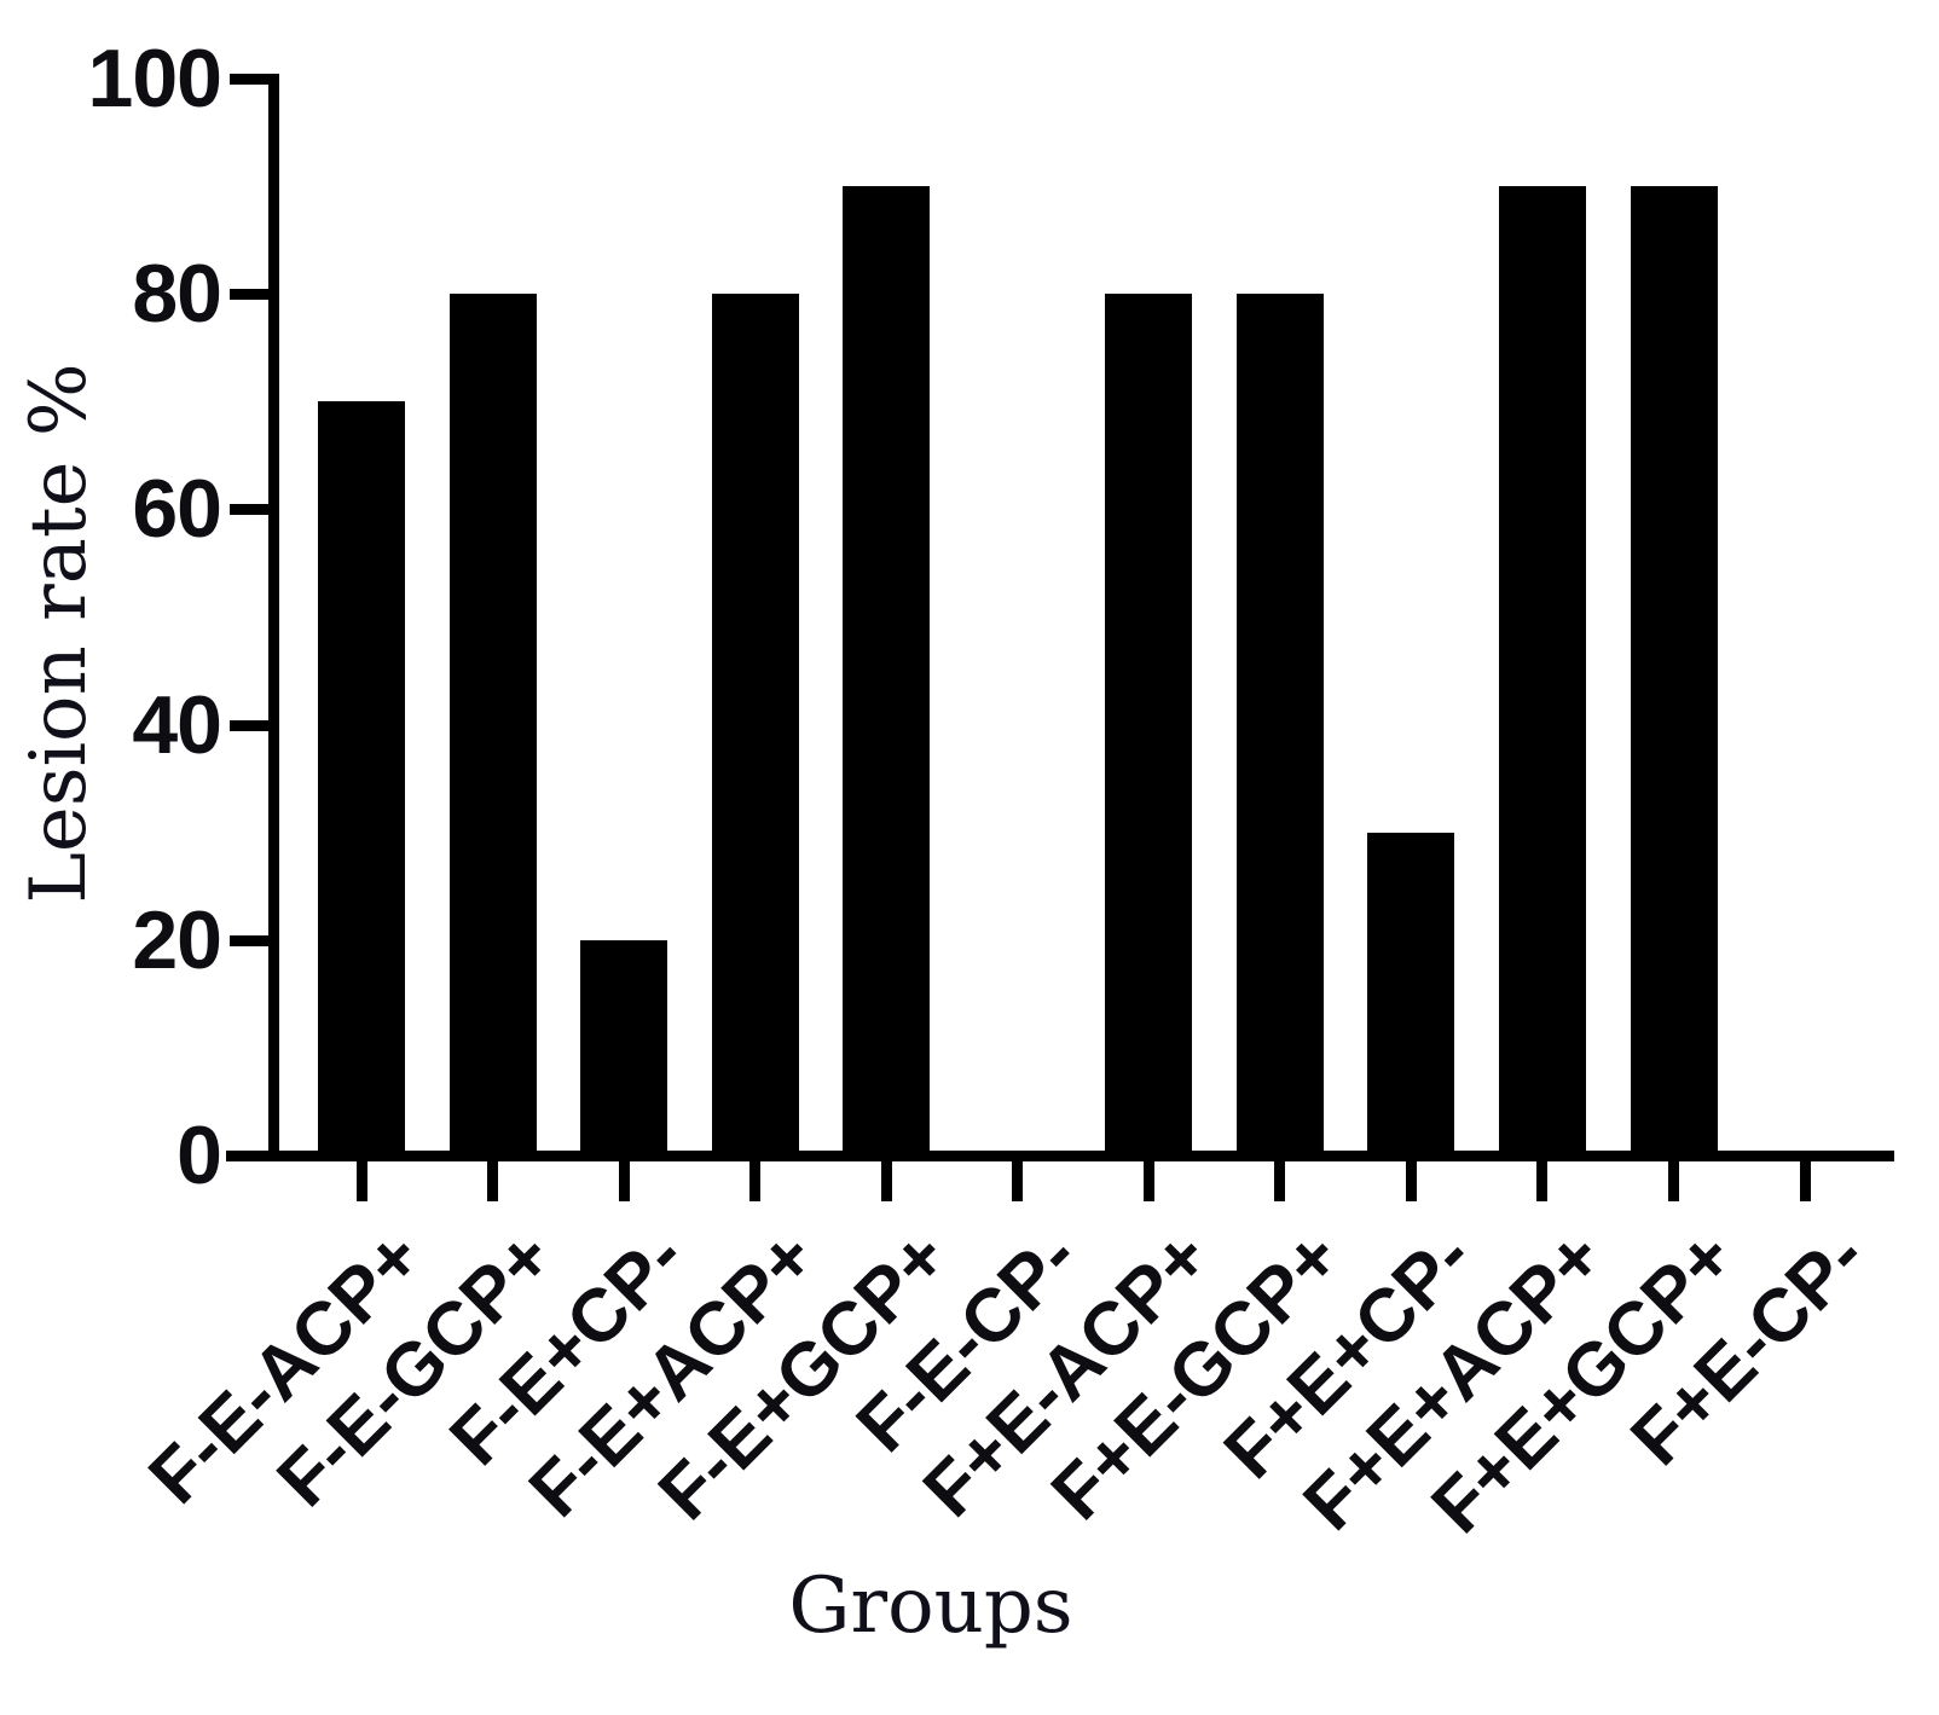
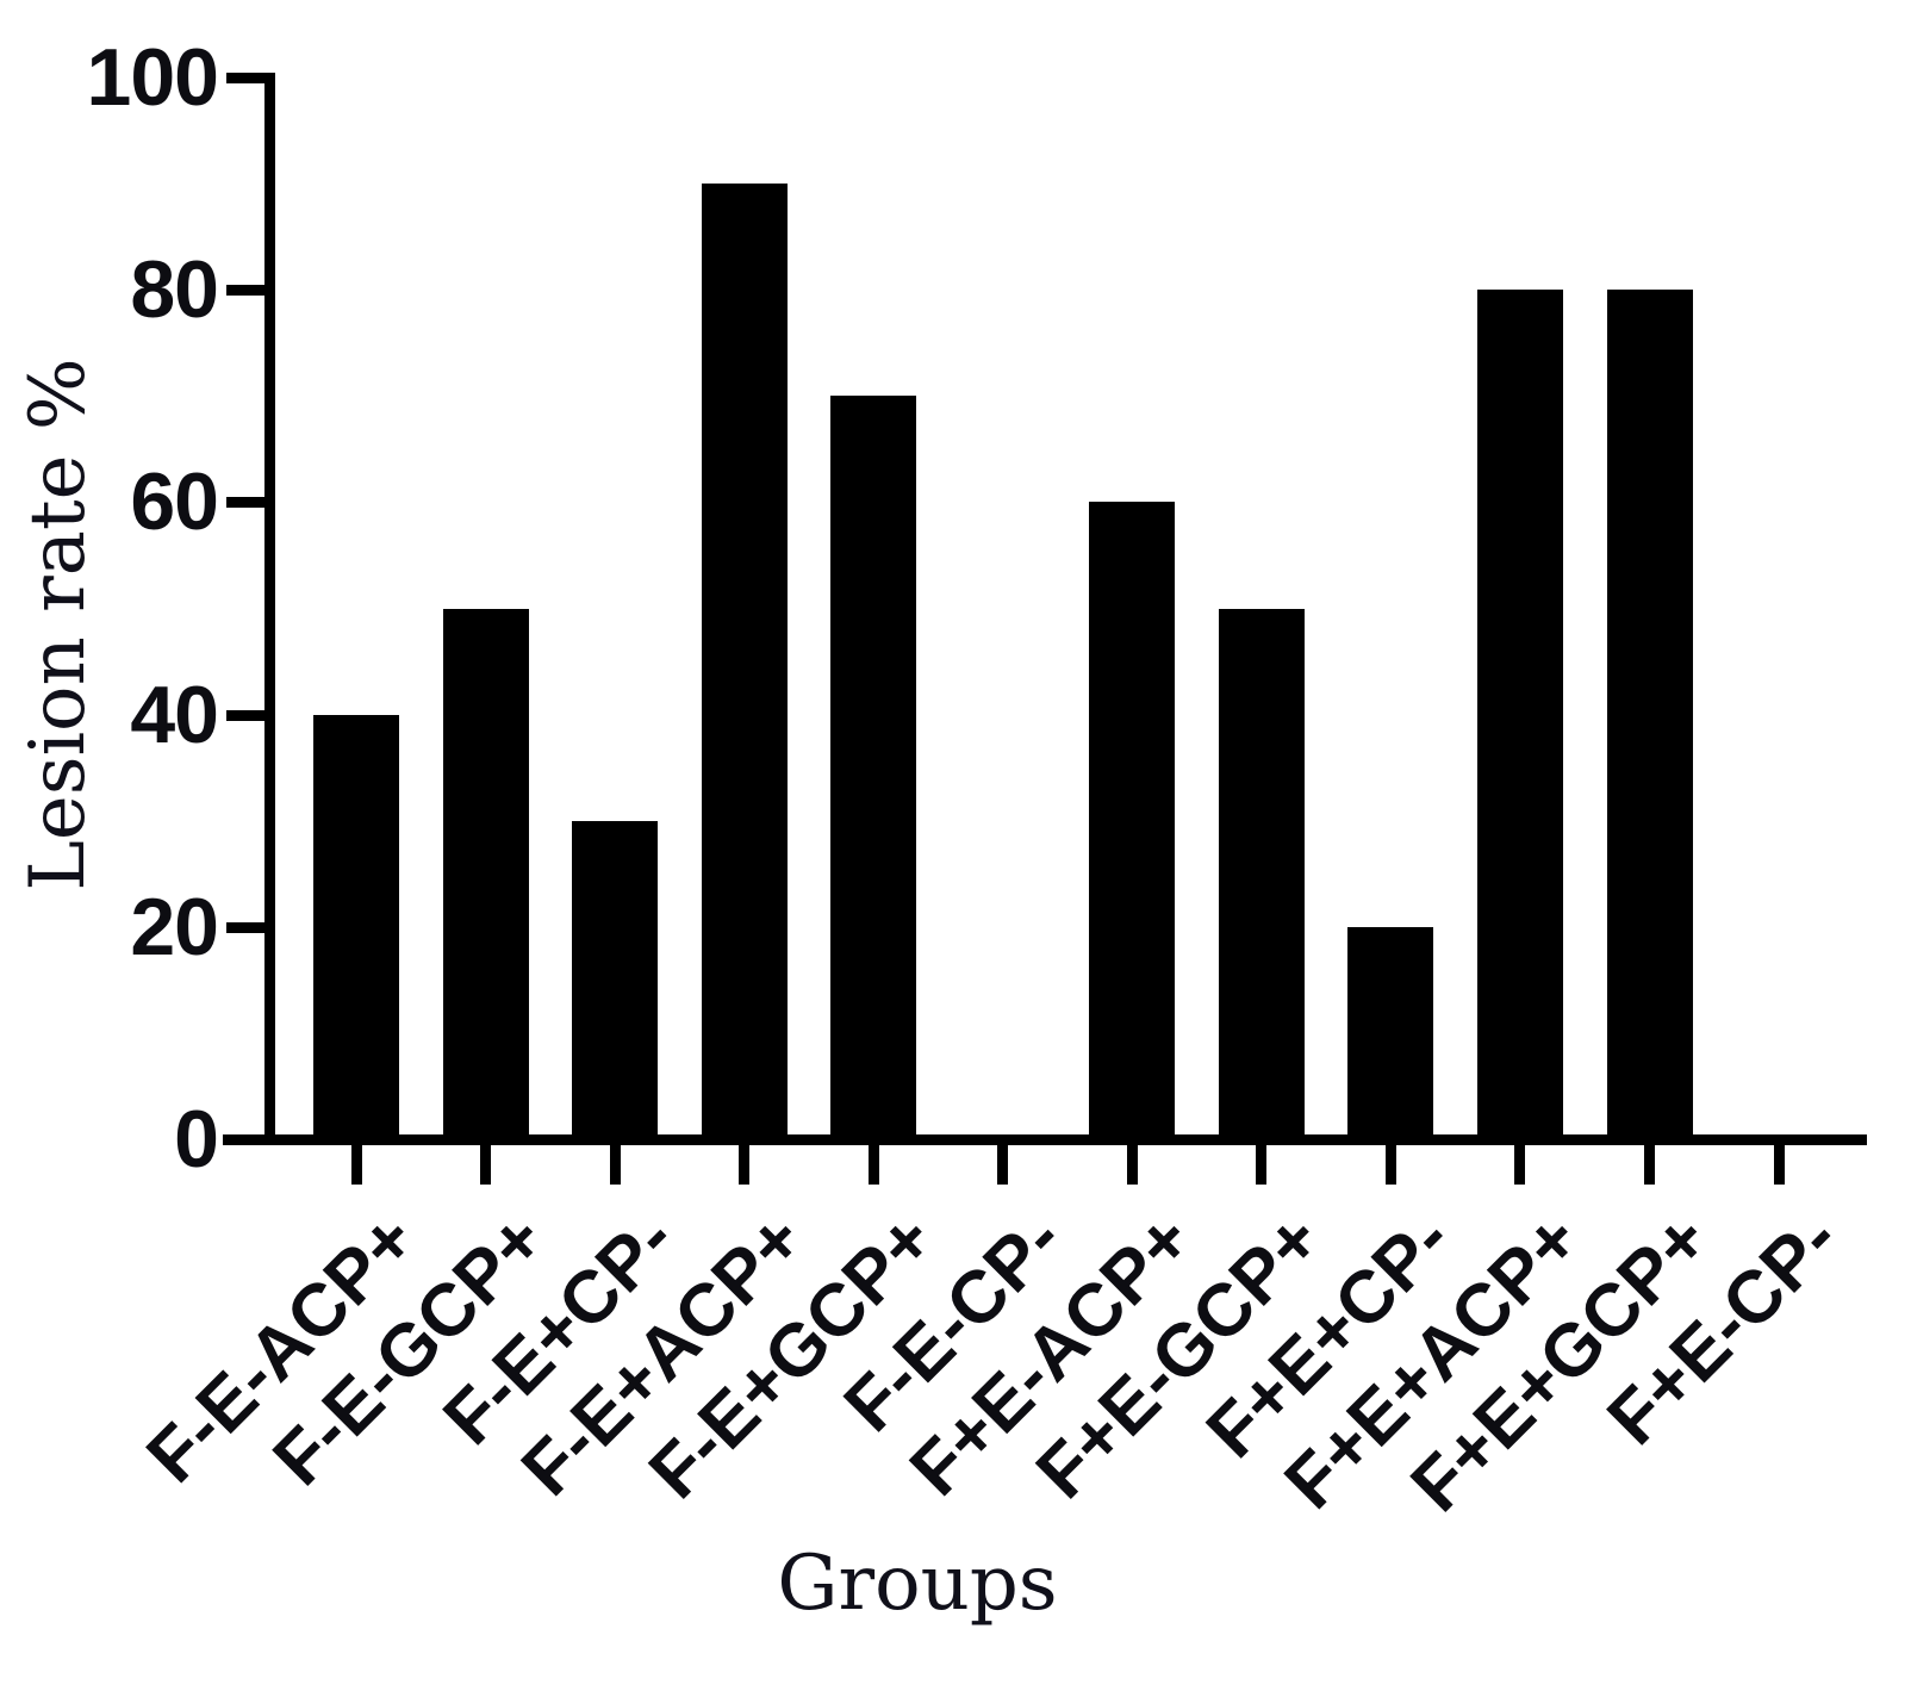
F-E-ACP+: 70 -> 40
F-E-GCP+: 80 -> 50
F-E+CP-: 20 -> 30
F-E+ACP+: 80 -> 90
F-E+GCP+: 90 -> 70
F+E-ACP+: 80 -> 60
F+E-GCP+: 80 -> 50
F+E+CP-: 30 -> 20
F+E+ACP+: 90 -> 80
F+E+GCP+: 90 -> 80
